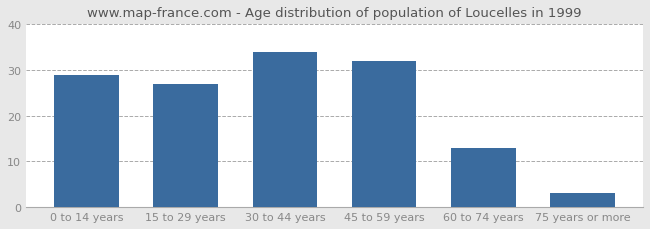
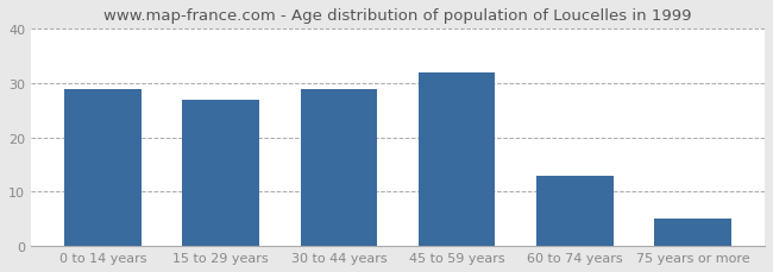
30 to 44 years: 34 -> 29
75 years or more: 3 -> 5
